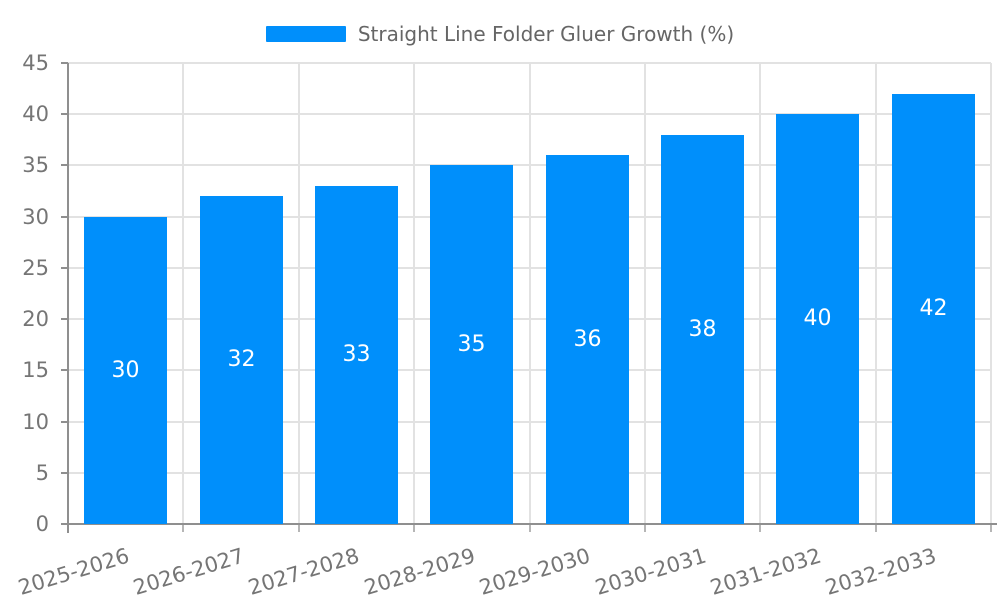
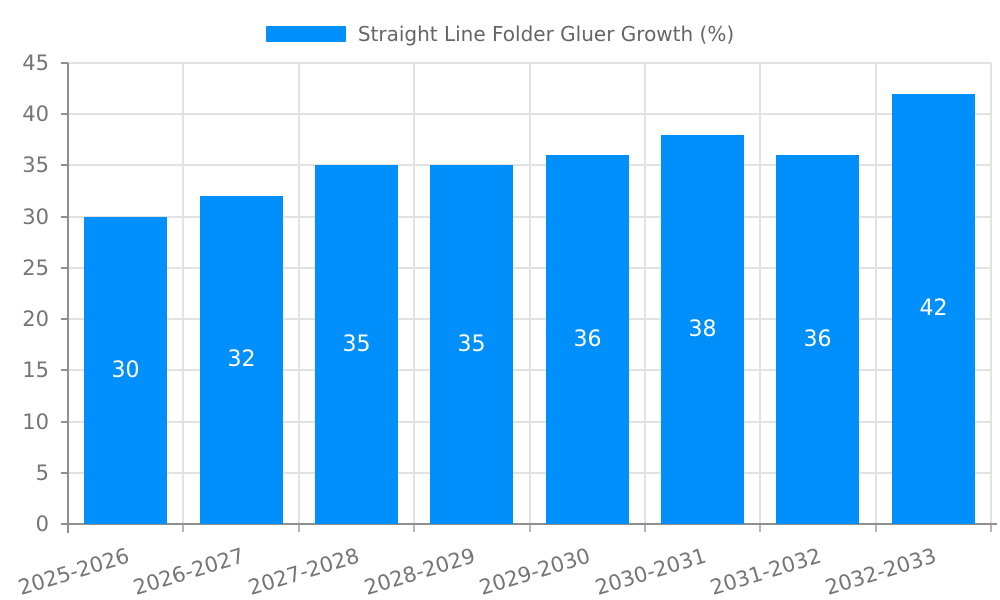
2027-2028: 33 -> 35
2031-2032: 40 -> 36
